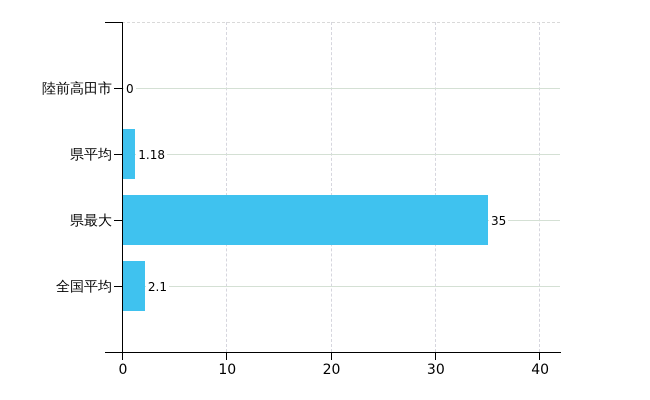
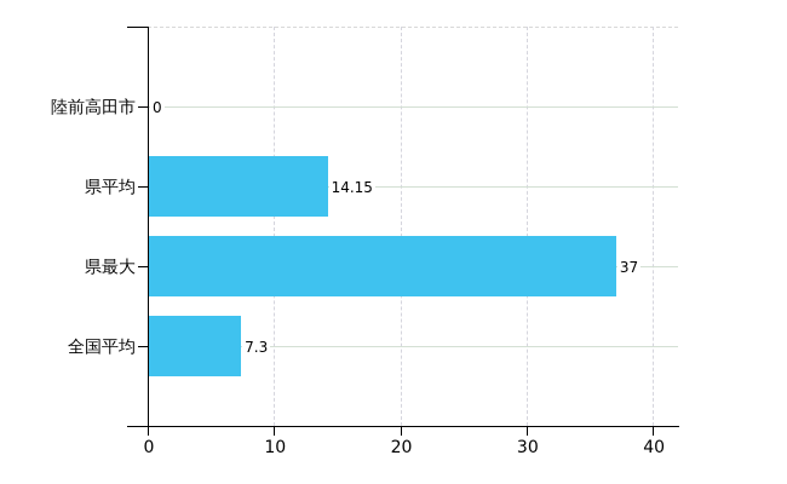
県平均: 1.18 -> 14.15
県最大: 35 -> 37
全国平均: 2.1 -> 7.3
